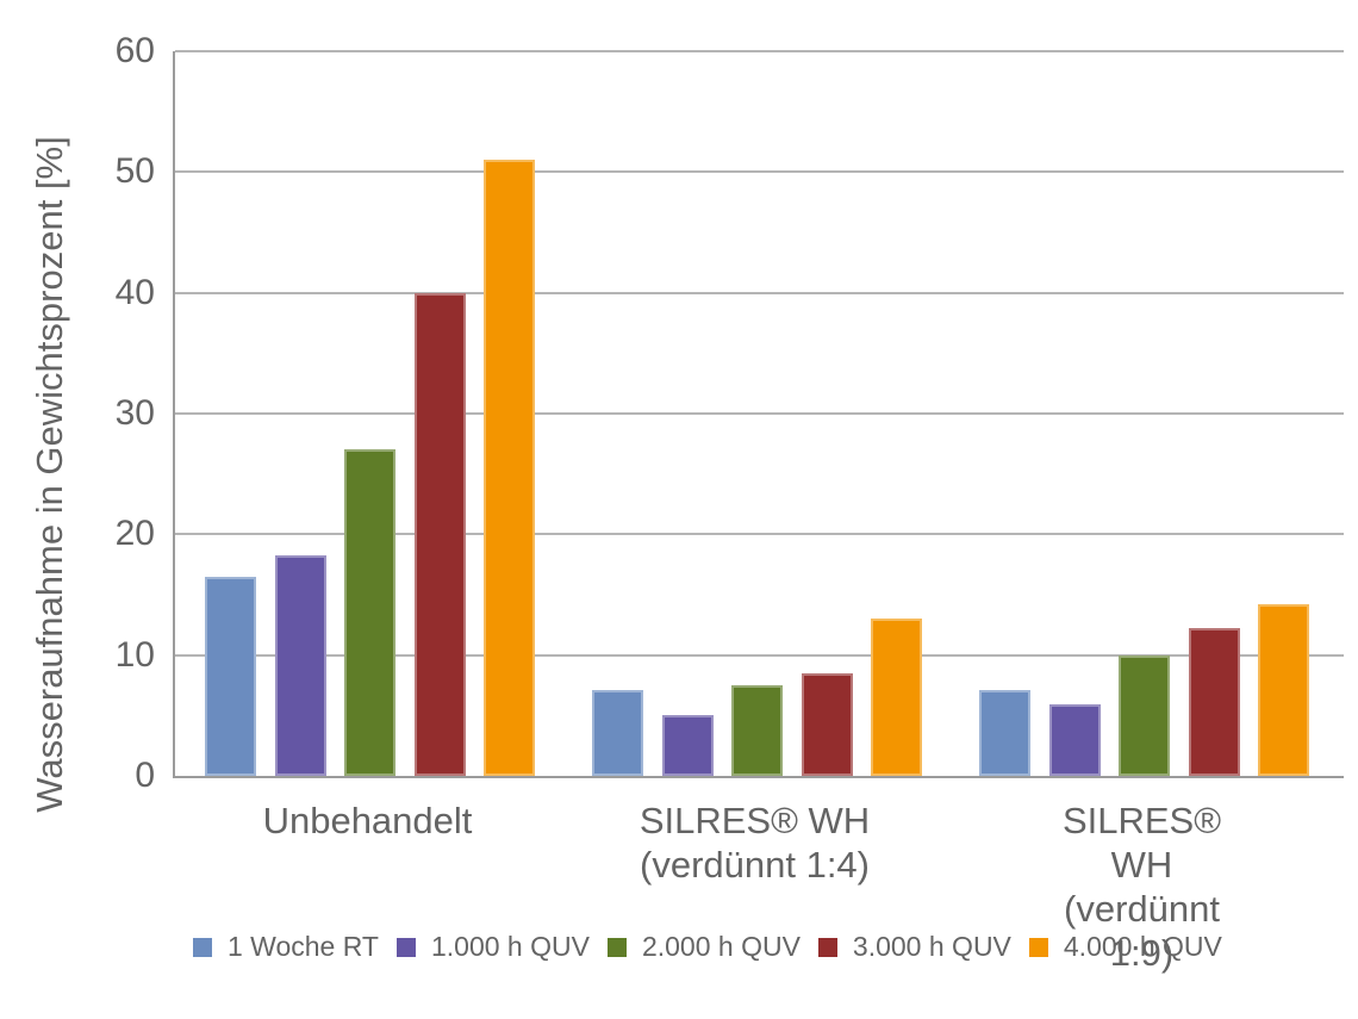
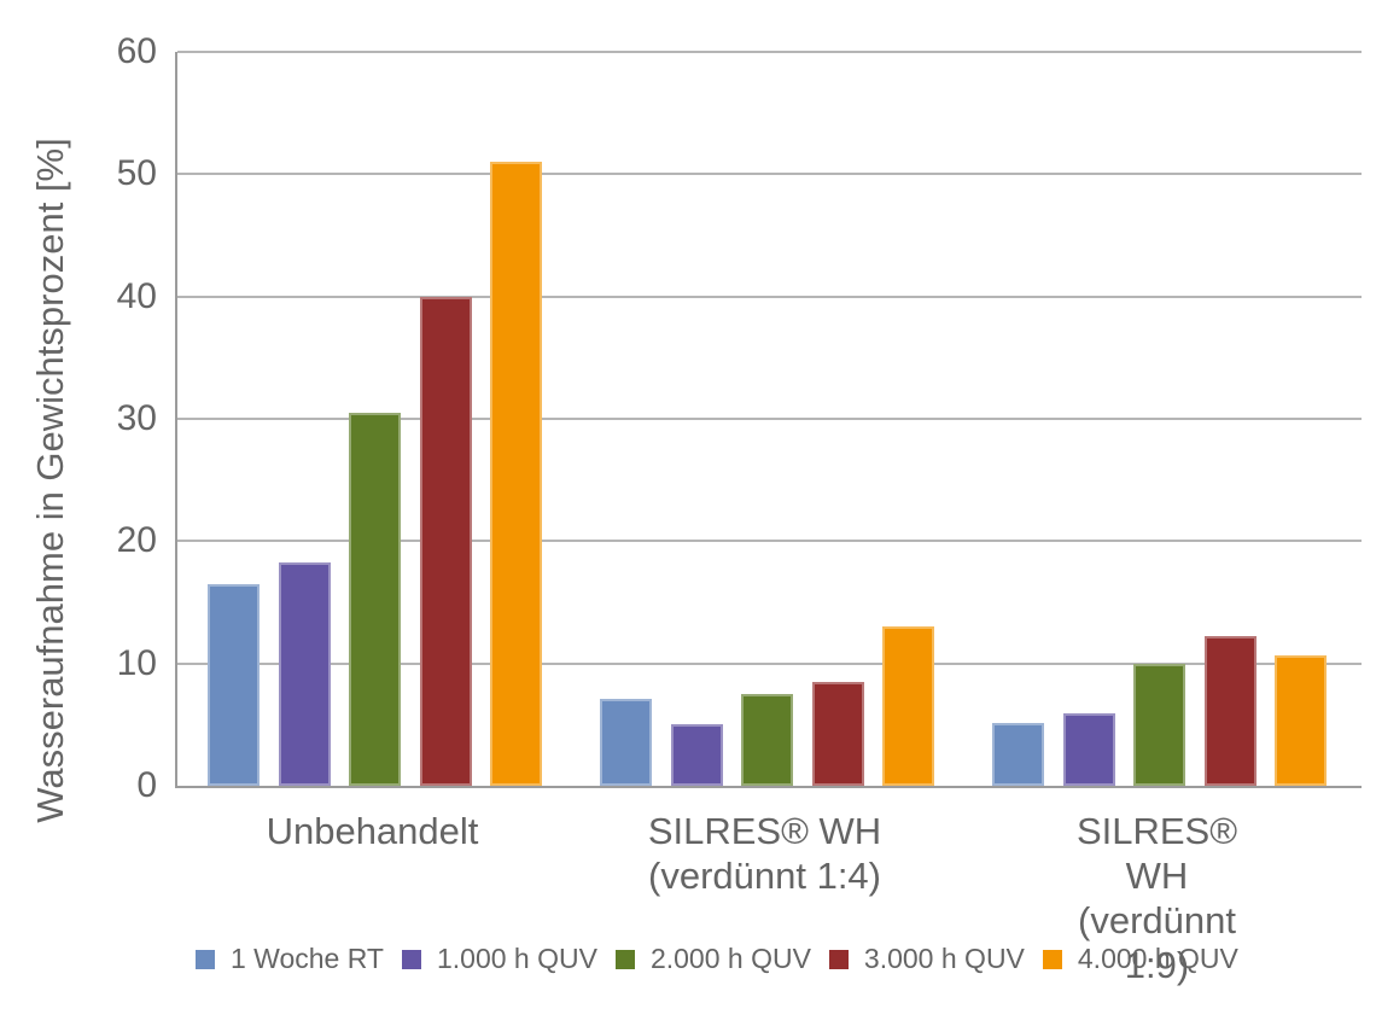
2.000 h QUV/Unbehandelt: 27.0 -> 30.5
1 Woche RT/SILRES® WH (verdünnt 1:9): 7.1 -> 5.1
4.000 h QUV/SILRES® WH (verdünnt 1:9): 14.2 -> 10.7
